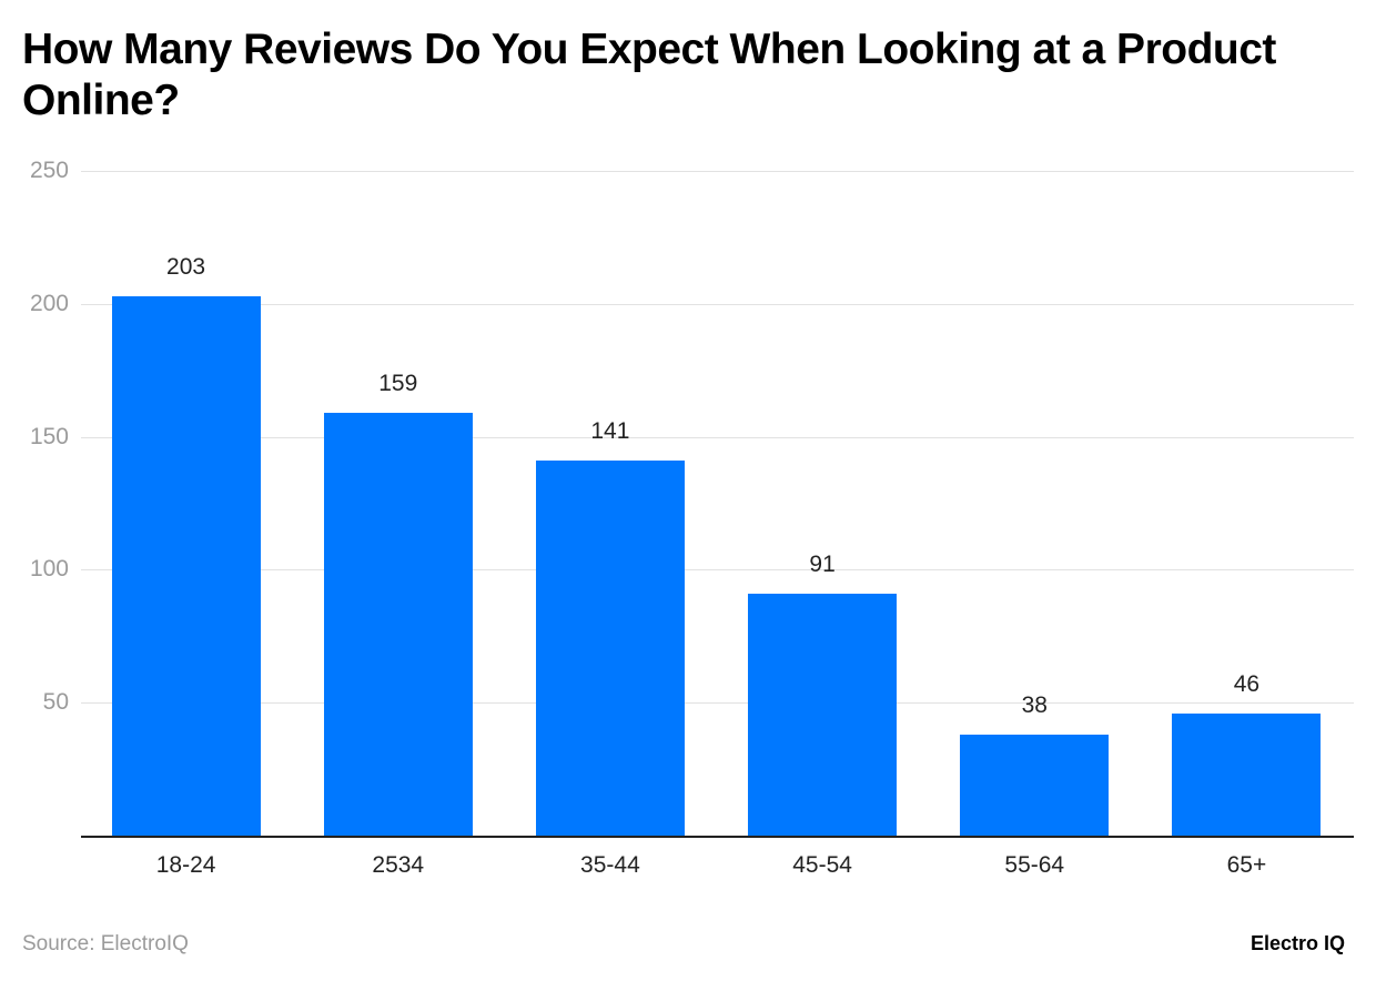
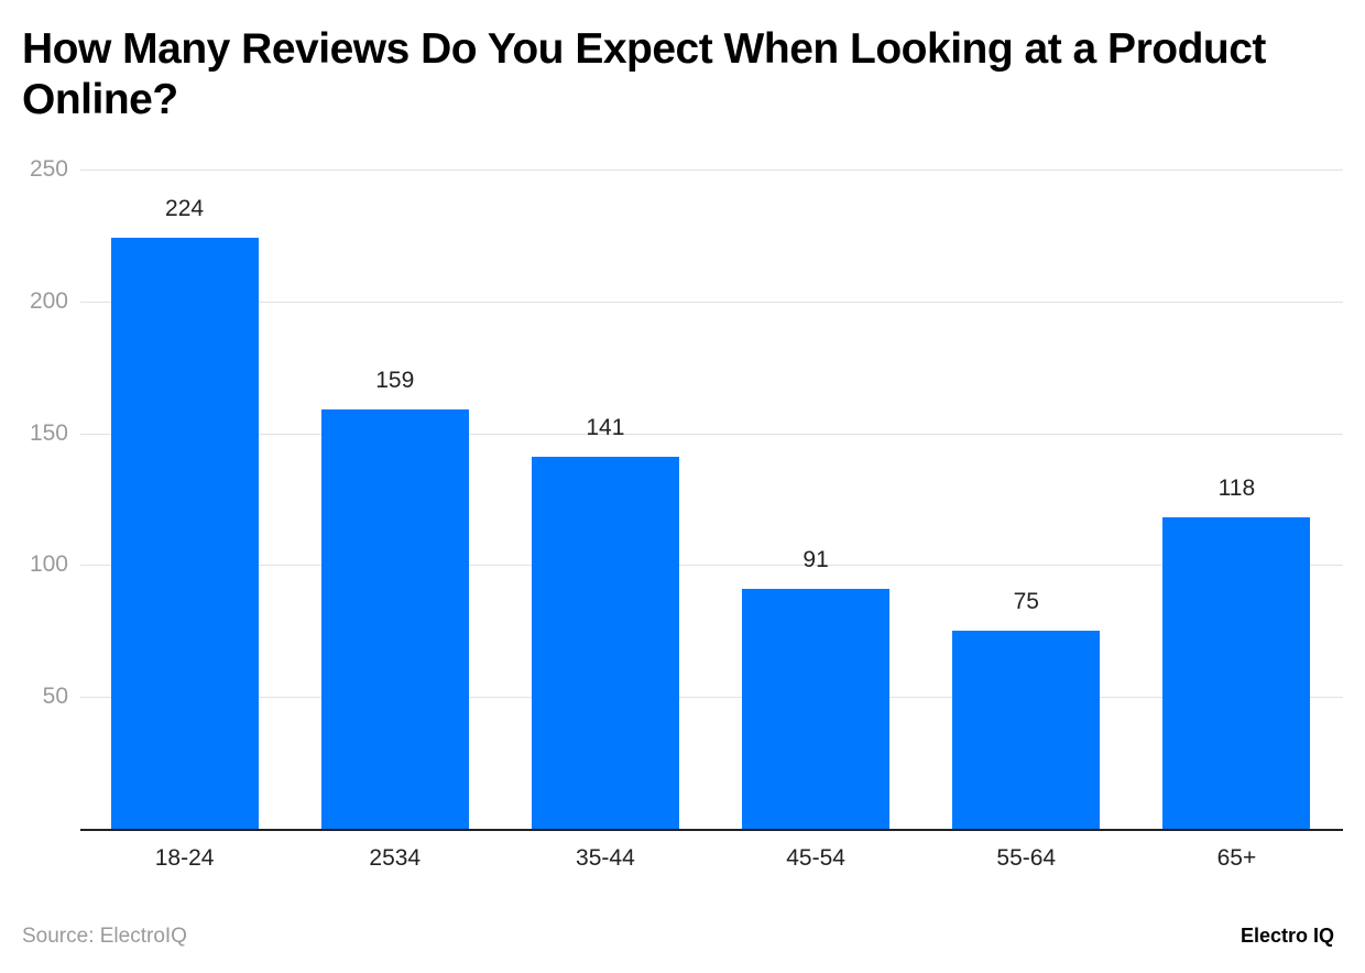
18-24: 203 -> 224
55-64: 38 -> 75
65+: 46 -> 118
